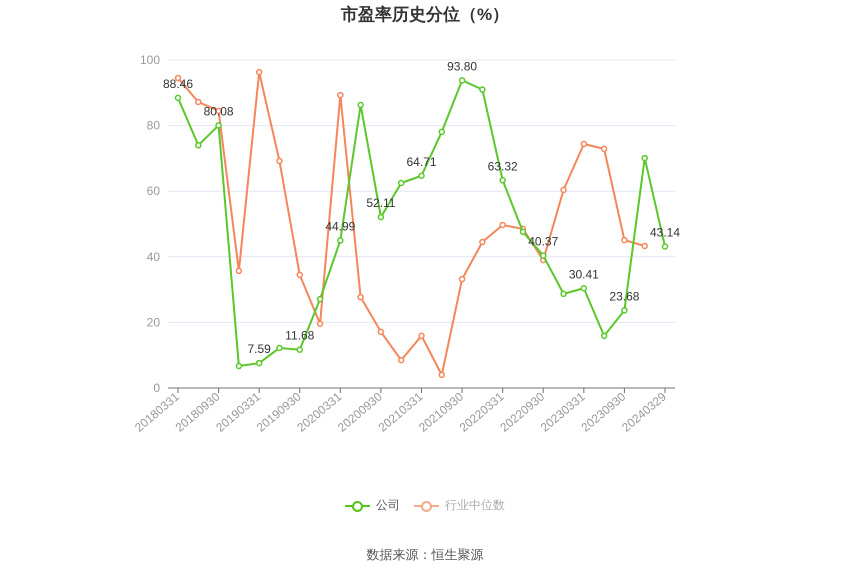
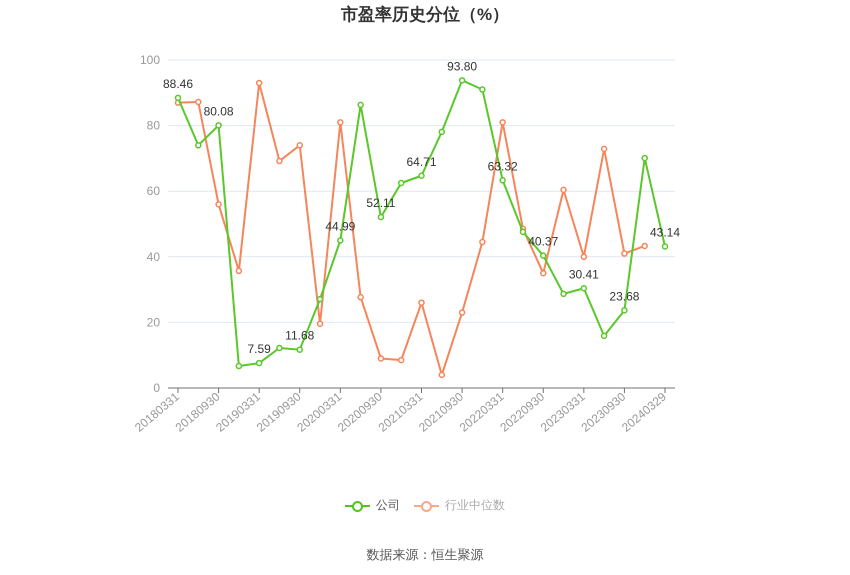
行业中位数/20180331: 94 -> 87
行业中位数/20180930: 84 -> 56
行业中位数/20190331: 96 -> 93
行业中位数/20190930: 34 -> 74
行业中位数/20200331: 89 -> 81
行业中位数/20200930: 17 -> 9
行业中位数/20210331: 16 -> 26
行业中位数/20210930: 33 -> 23
行业中位数/20220331: 50 -> 81
行业中位数/20220930: 39 -> 35
行业中位数/20230331: 74 -> 40
行业中位数/20230930: 45 -> 41
